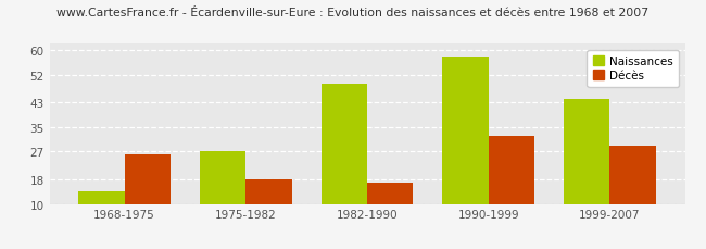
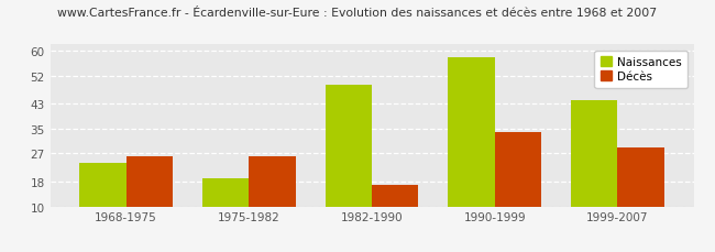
Naissances/1968-1975: 14 -> 24
Naissances/1975-1982: 27 -> 19
Décès/1975-1982: 18 -> 26
Décès/1990-1999: 32 -> 34
